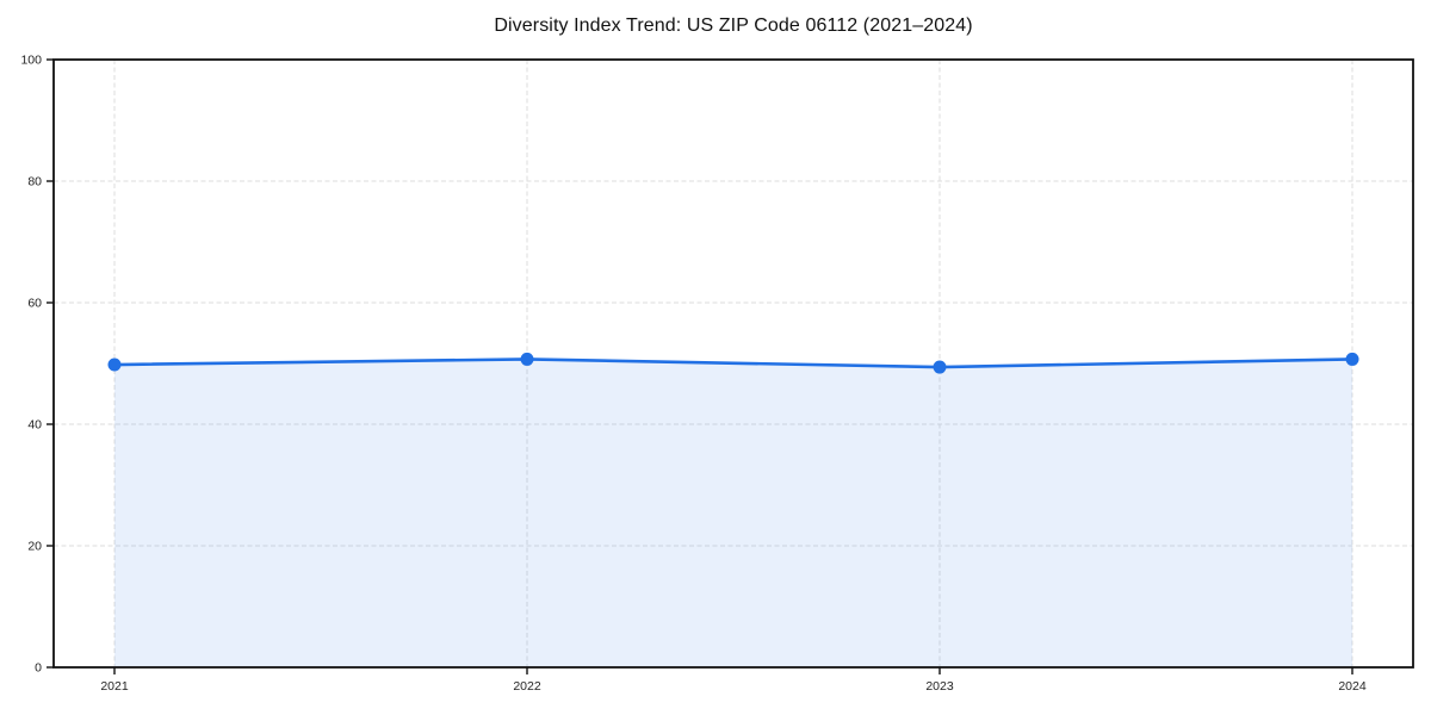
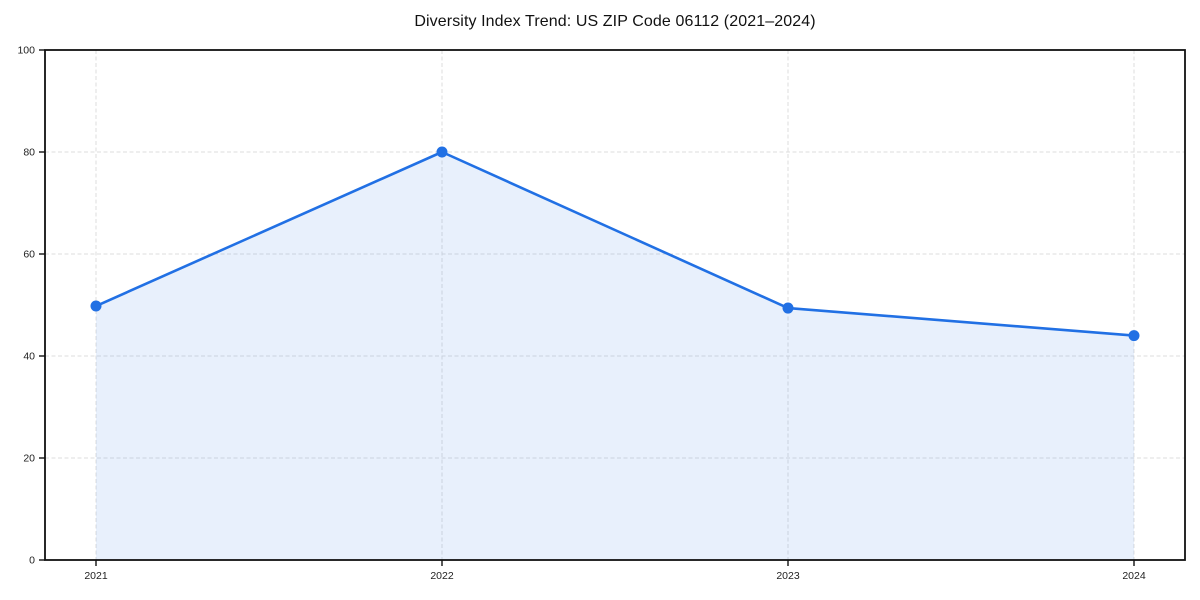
2022: 51 -> 80
2024: 51 -> 44
